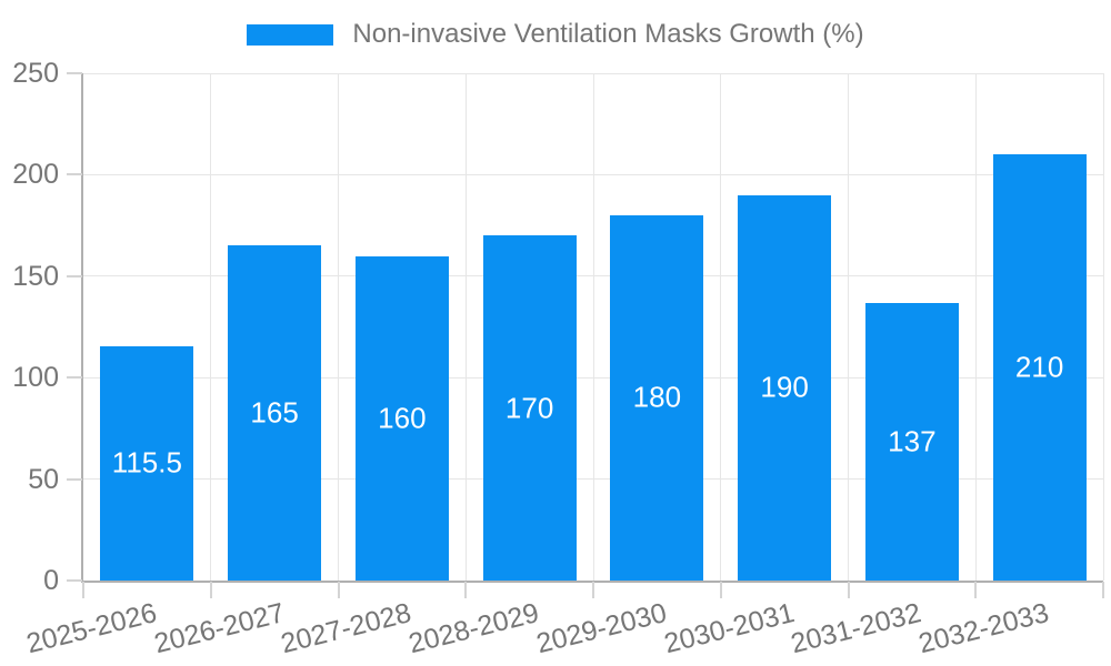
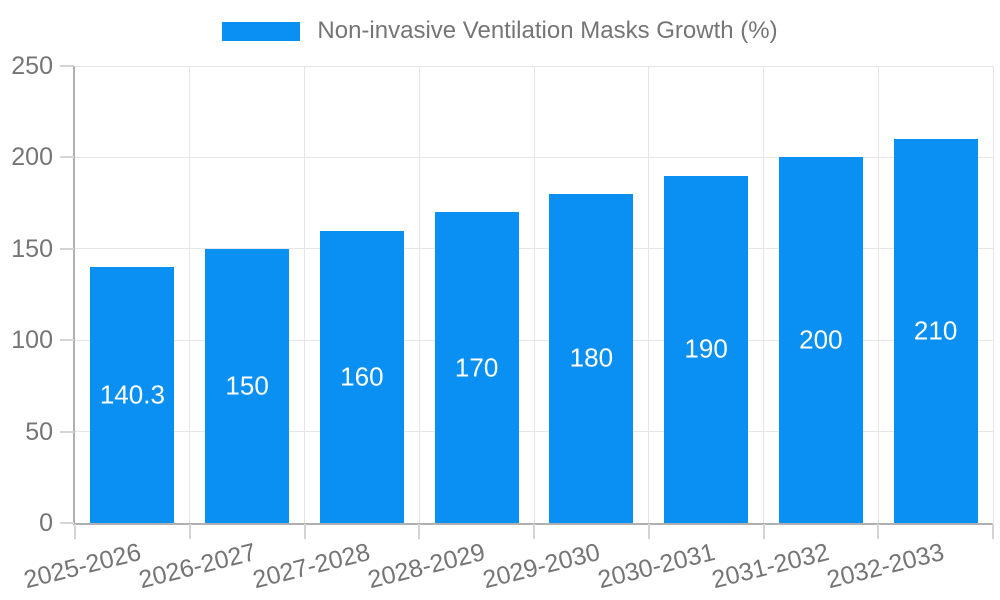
2025-2026: 115.5 -> 140.3
2026-2027: 165 -> 150
2031-2032: 137 -> 200
